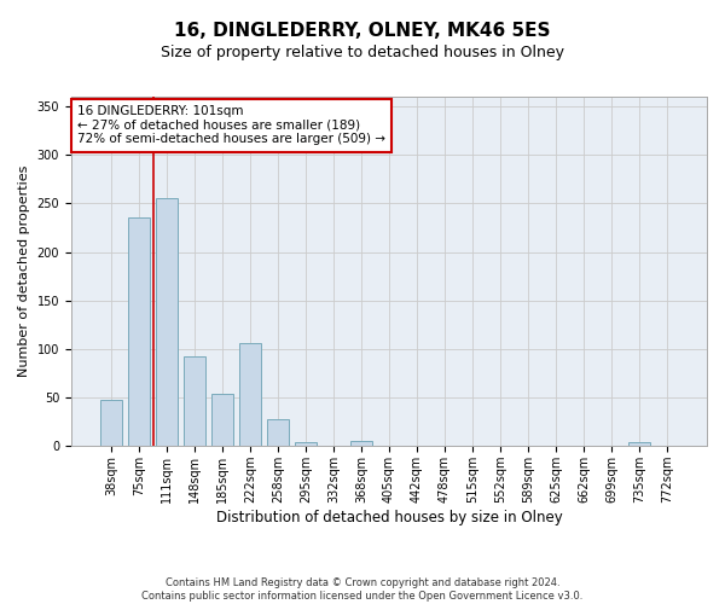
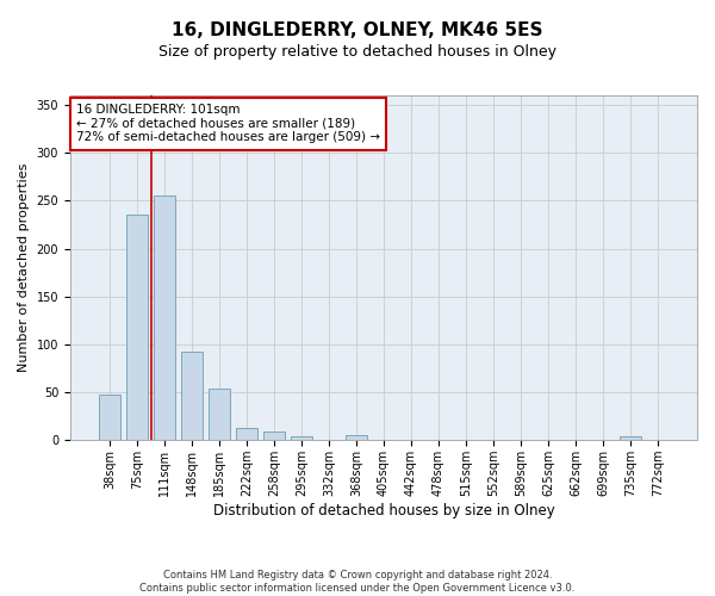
222sqm: 106 -> 13
258sqm: 28 -> 9
